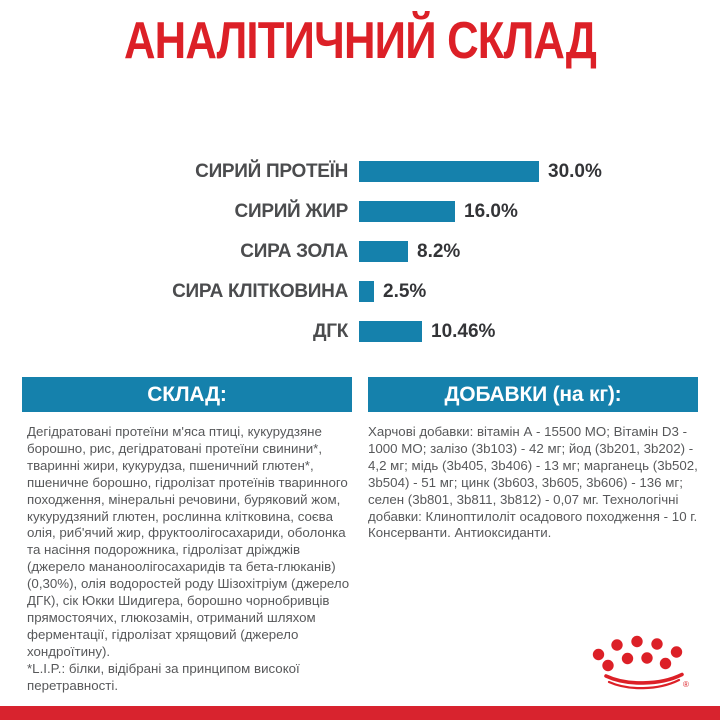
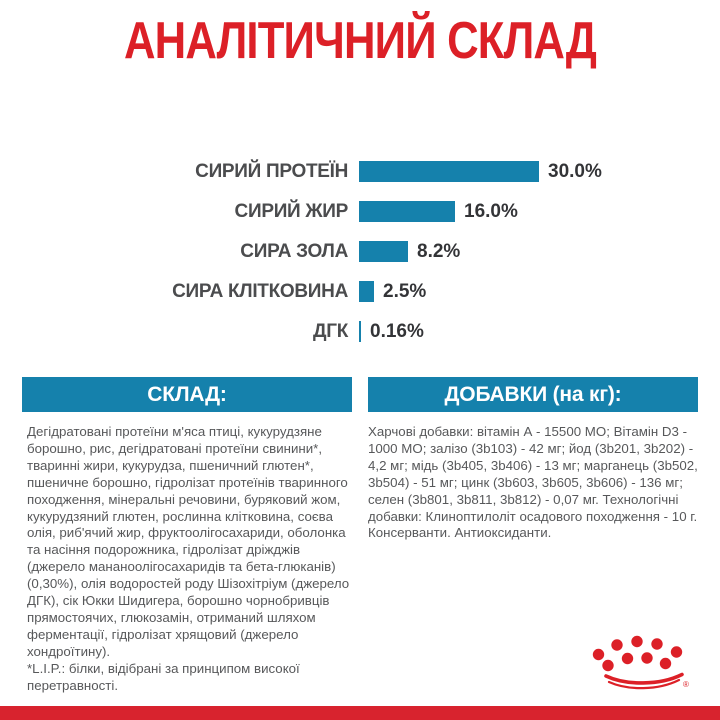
ДГК: 10.46% -> 0.16%
